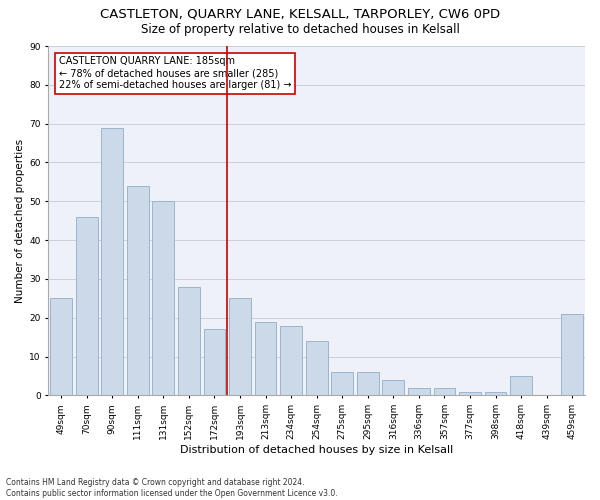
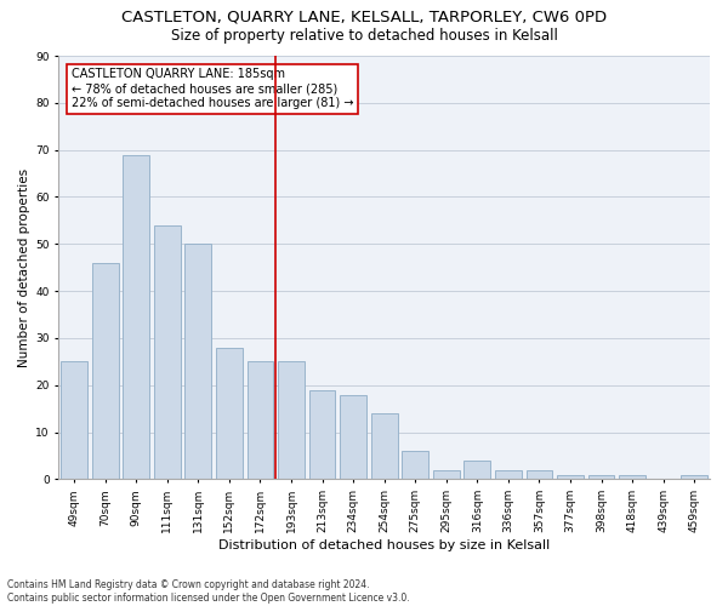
172sqm: 17 -> 25
295sqm: 6 -> 2
418sqm: 5 -> 1
459sqm: 21 -> 1
